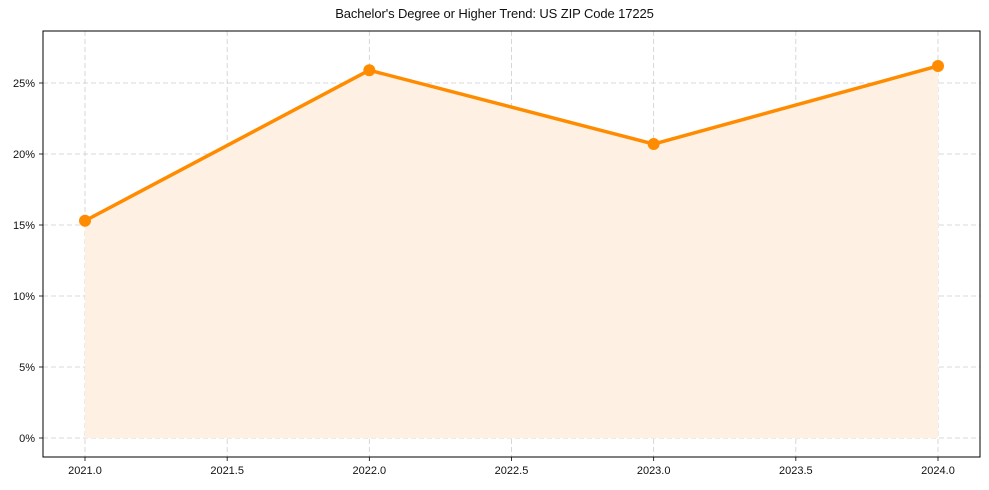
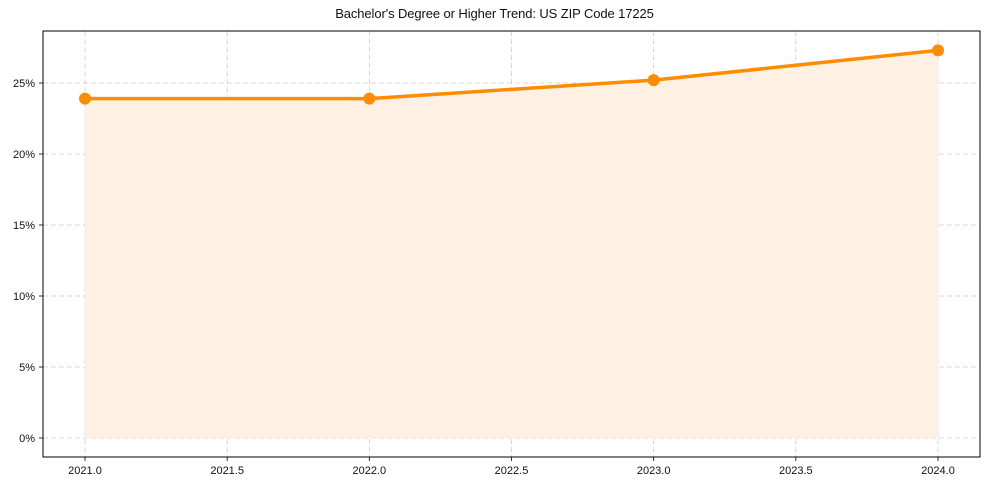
2021.0: 15.3% -> 23.9%
2022.0: 25.9% -> 23.9%
2023.0: 20.7% -> 25.2%
2024.0: 26.2% -> 27.3%
